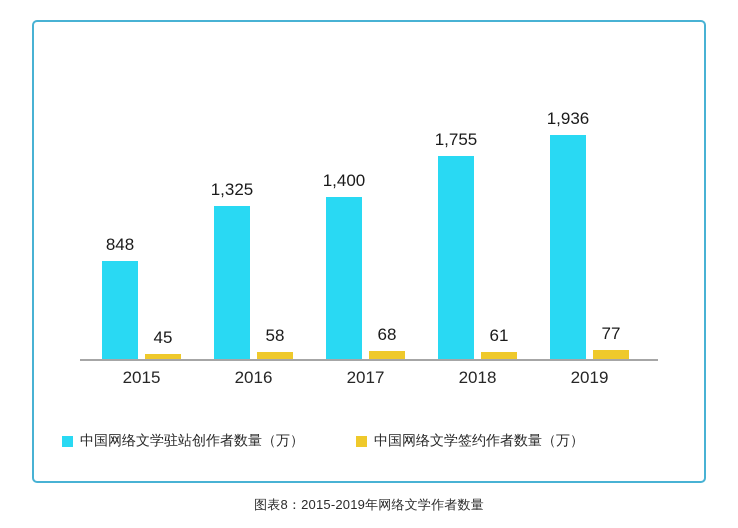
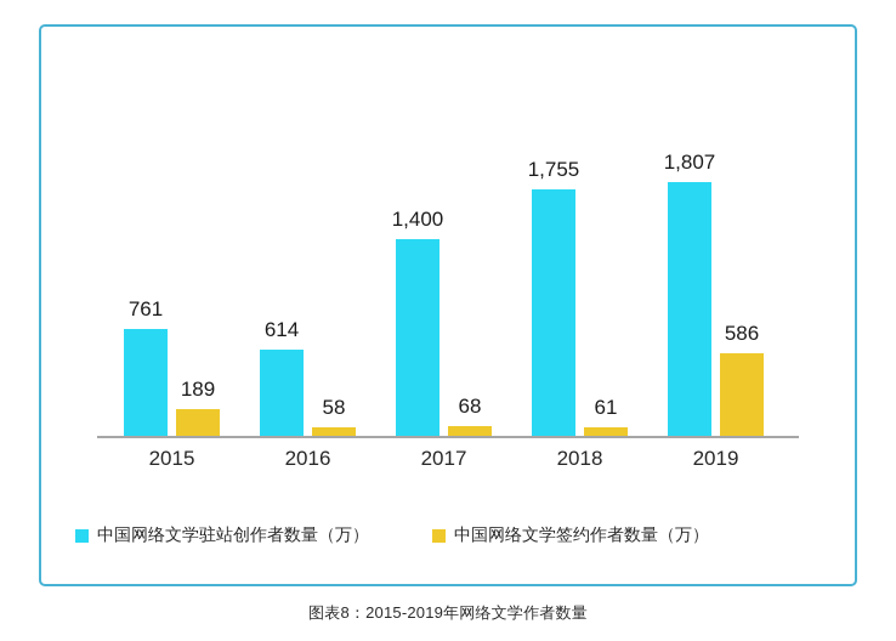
中国网络文学驻站创作者数量（万）/2015: 848 -> 761
中国网络文学签约作者数量（万）/2015: 45 -> 189
中国网络文学驻站创作者数量（万）/2016: 1,325 -> 614
中国网络文学驻站创作者数量（万）/2019: 1,936 -> 1,807
中国网络文学签约作者数量（万）/2019: 77 -> 586
